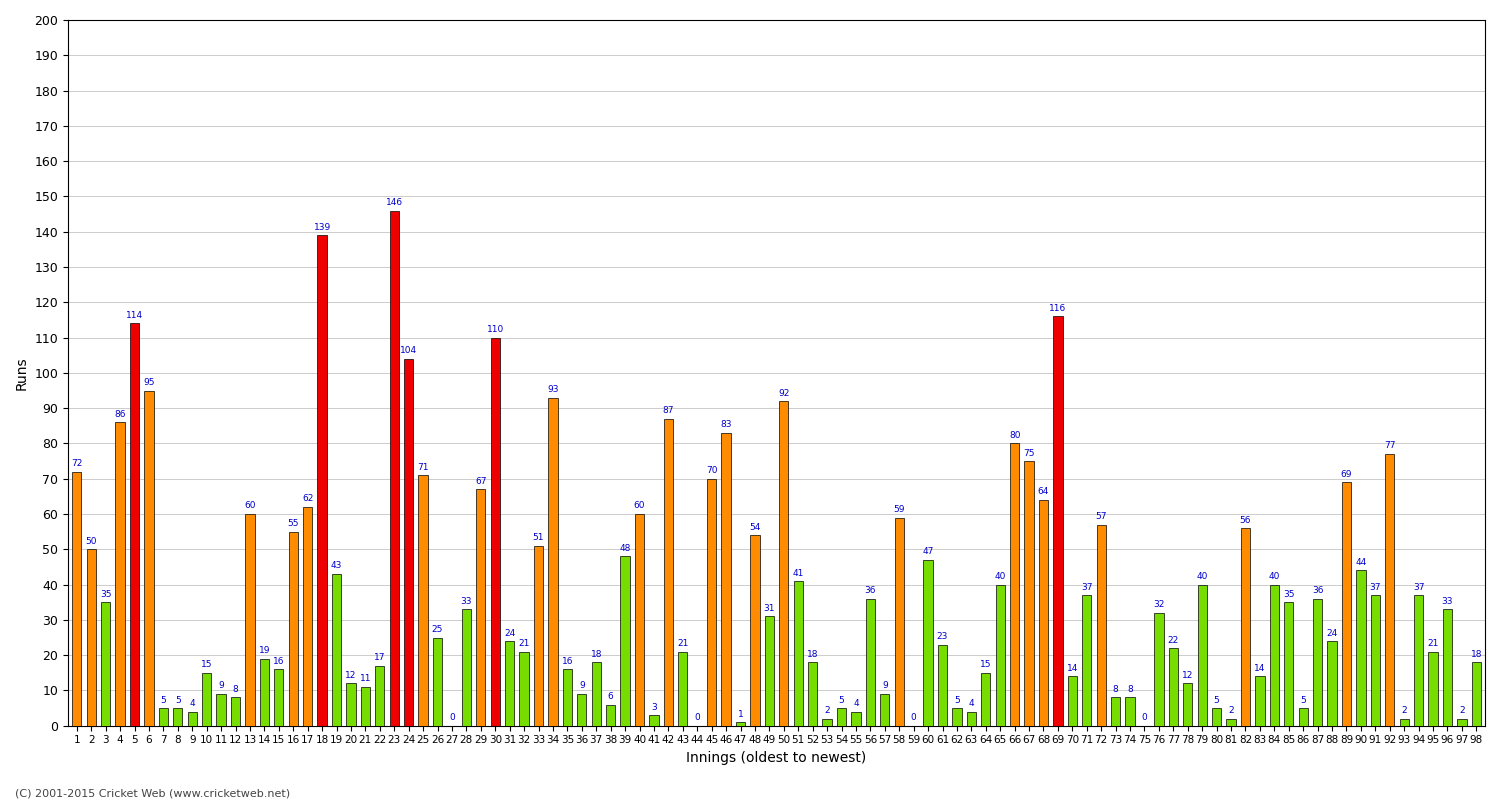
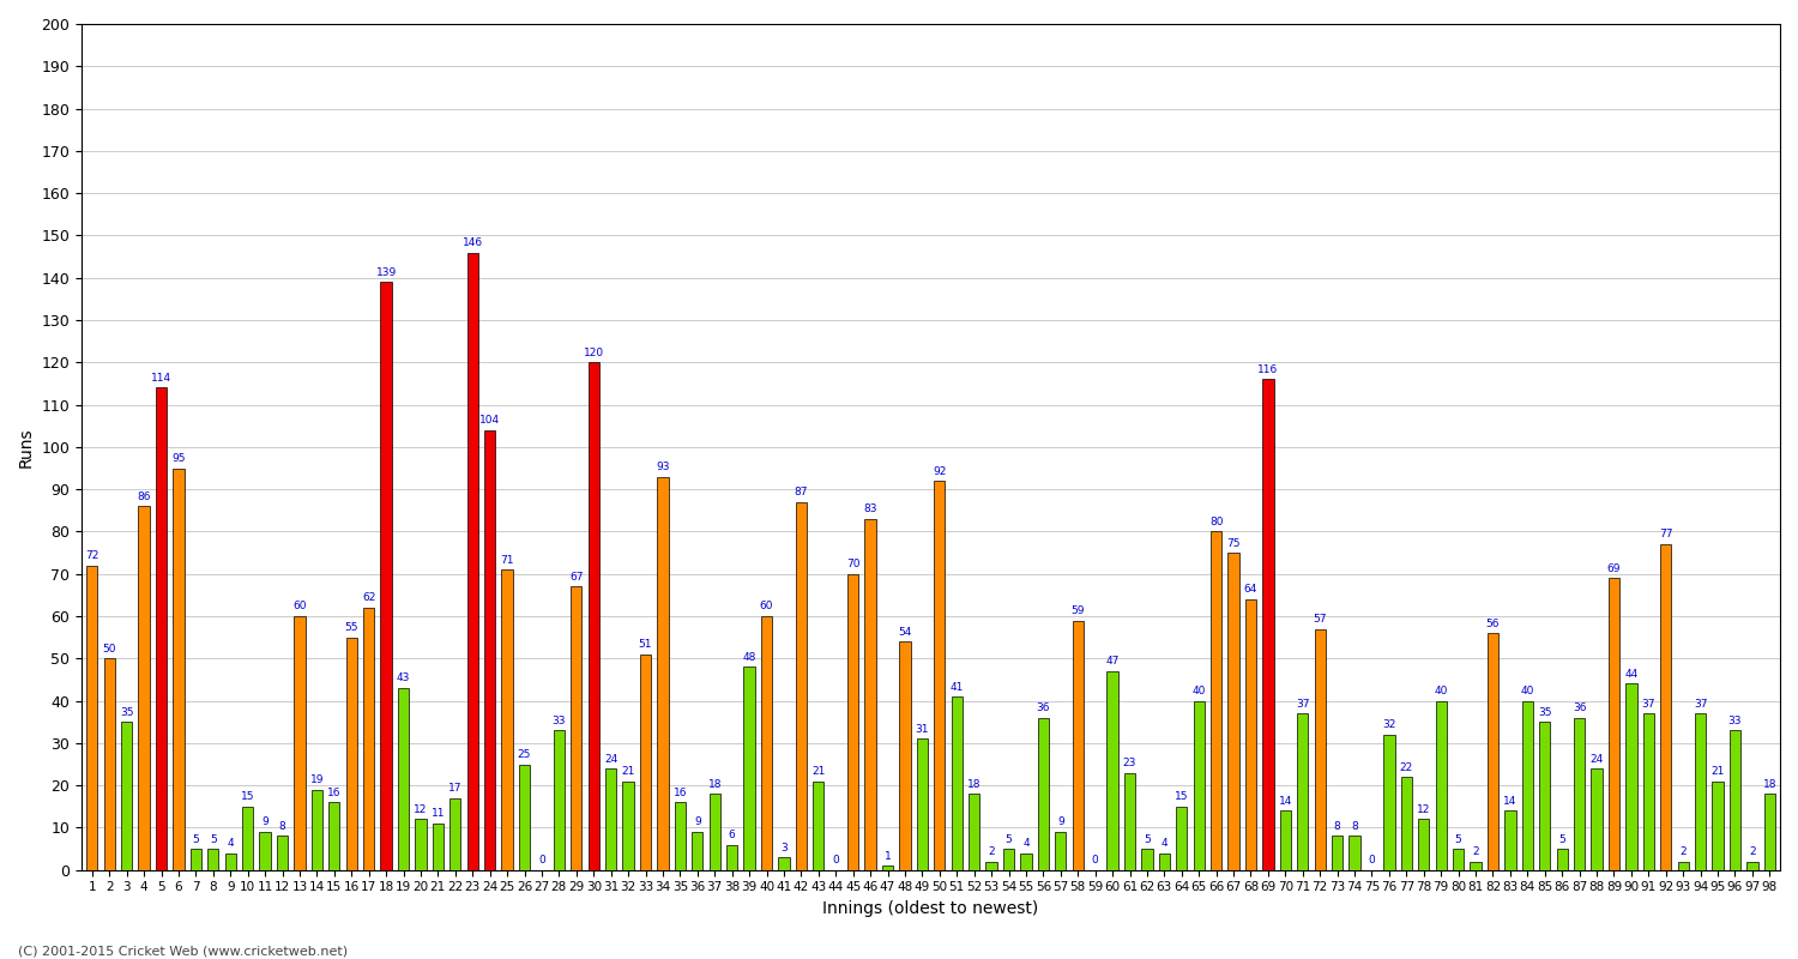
30: 110 -> 120
